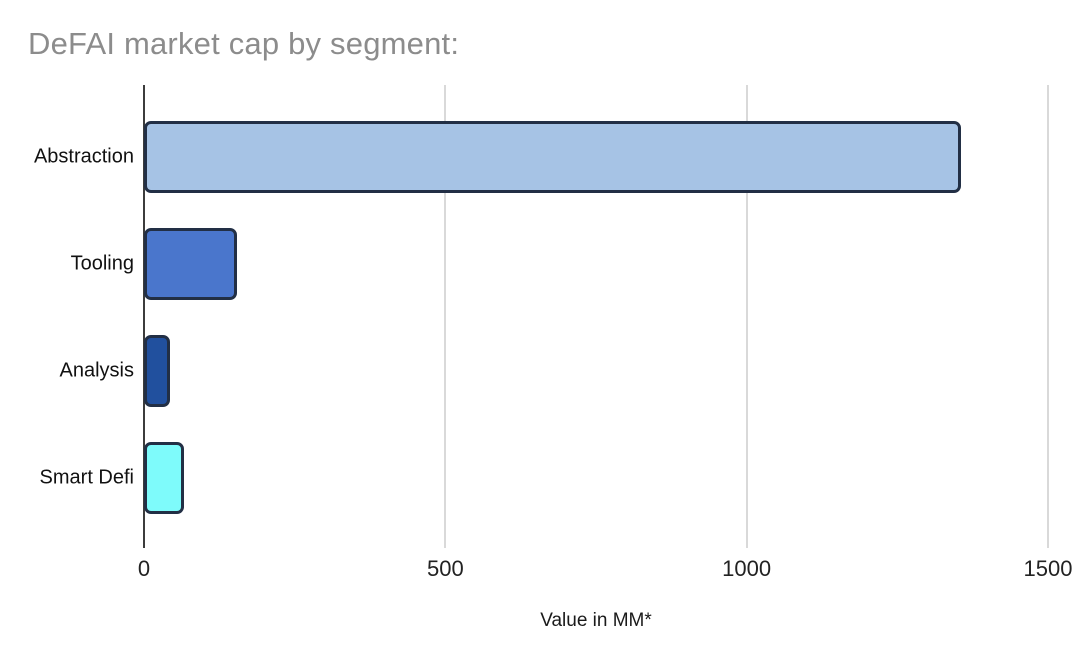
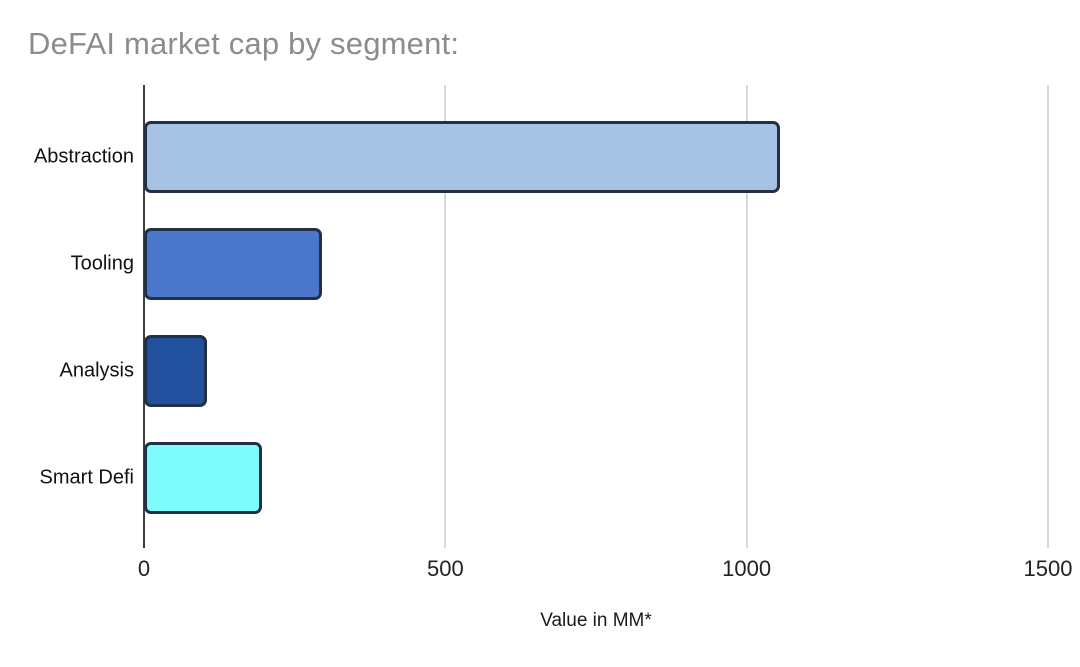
Abstraction: 1350 -> 1050
Tooling: 150 -> 290
Analysis: 40 -> 100
Smart Defi: 60 -> 190
